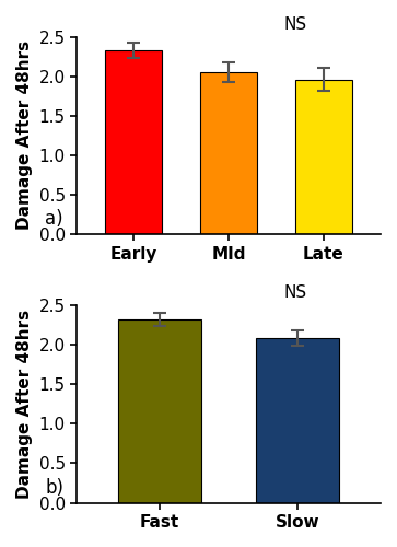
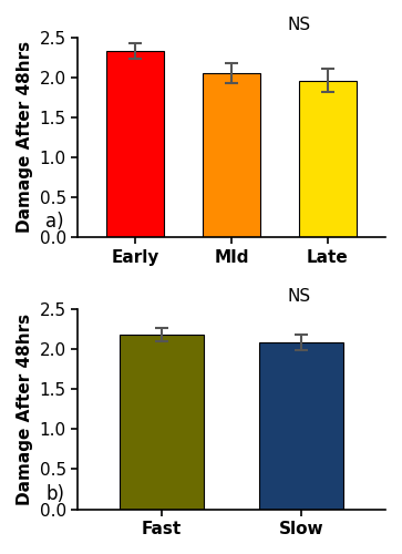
Fast: 2.32 -> 2.18
